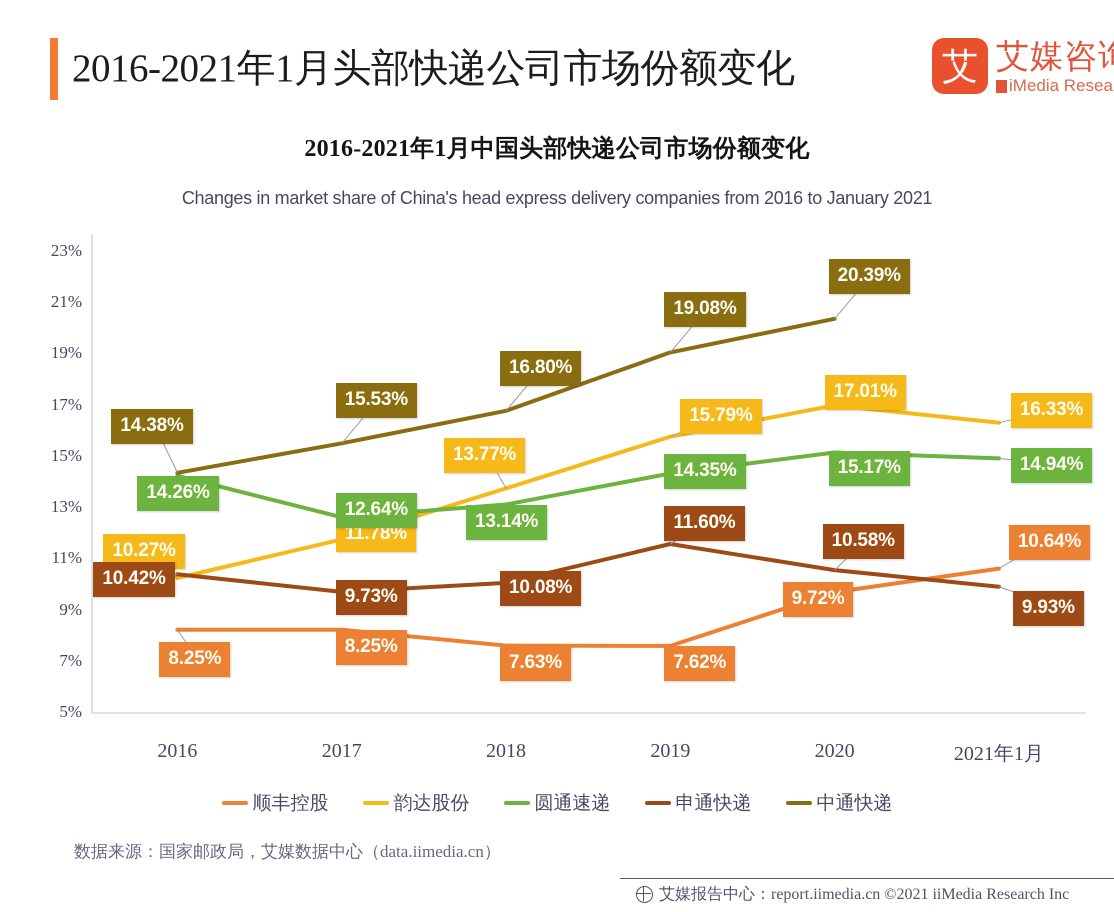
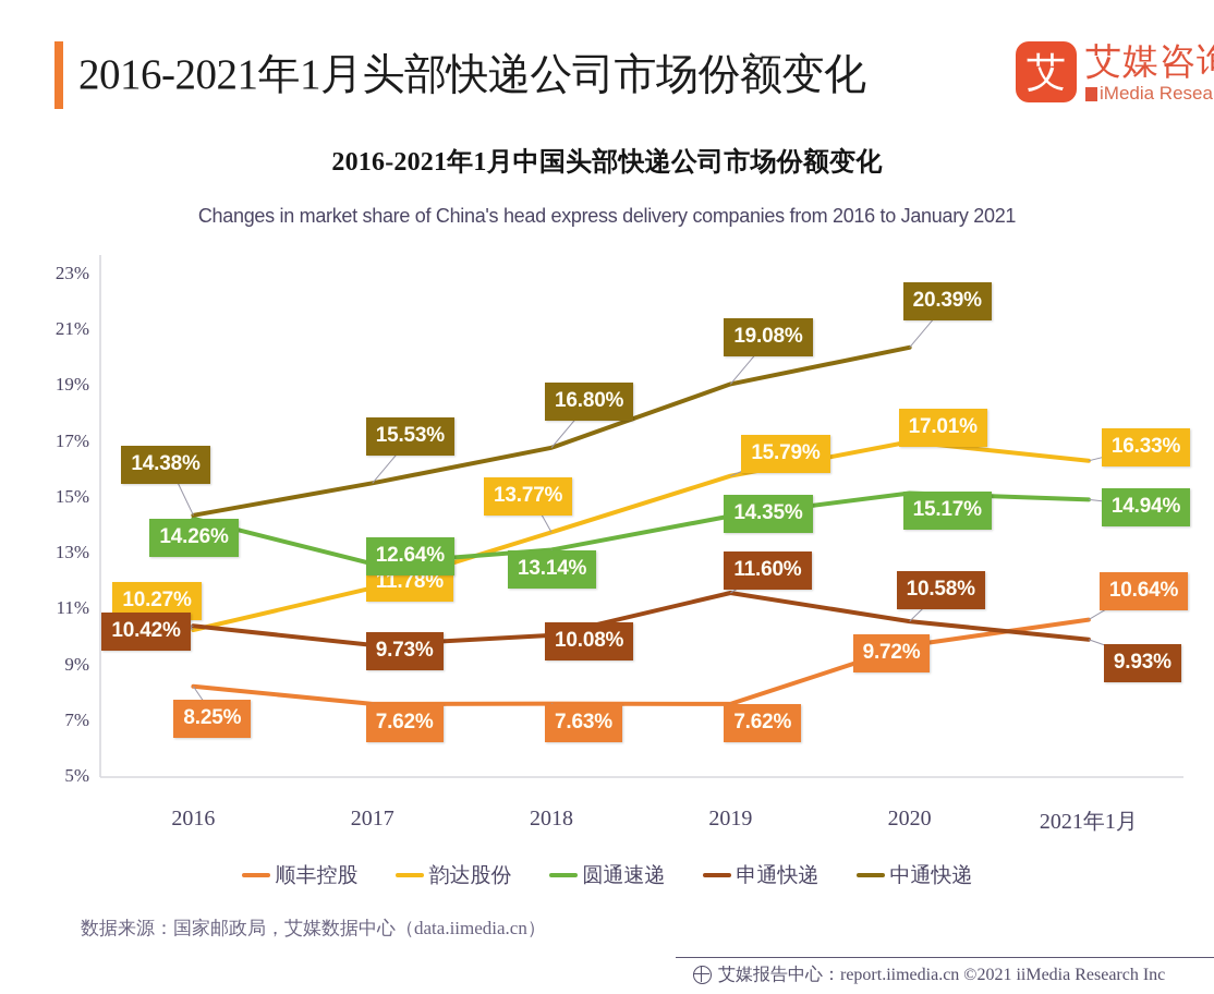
顺丰控股/2017: 8.25% -> 7.62%
